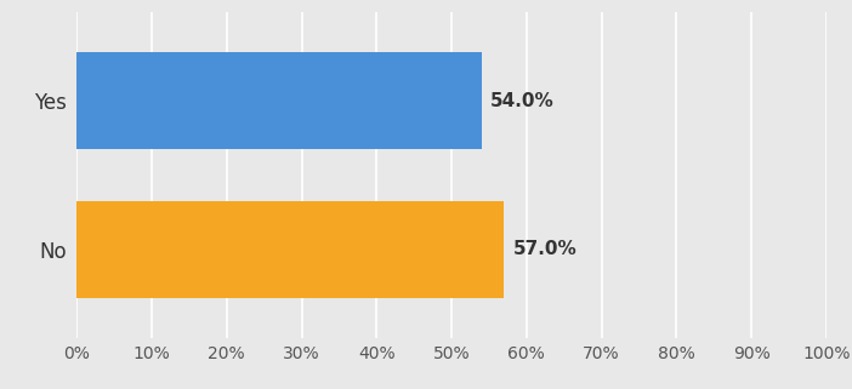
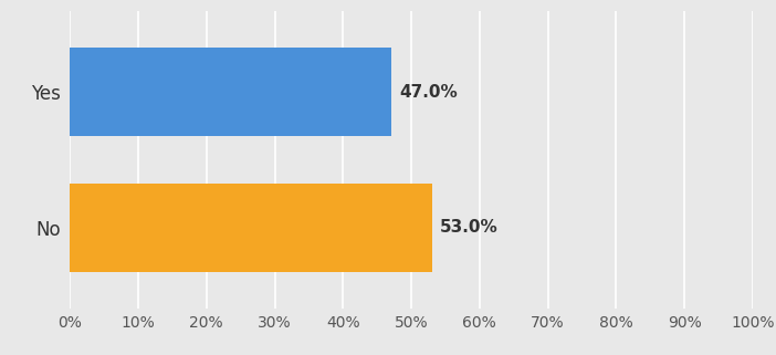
Yes: 54.0% -> 47.0%
No: 57.0% -> 53.0%
